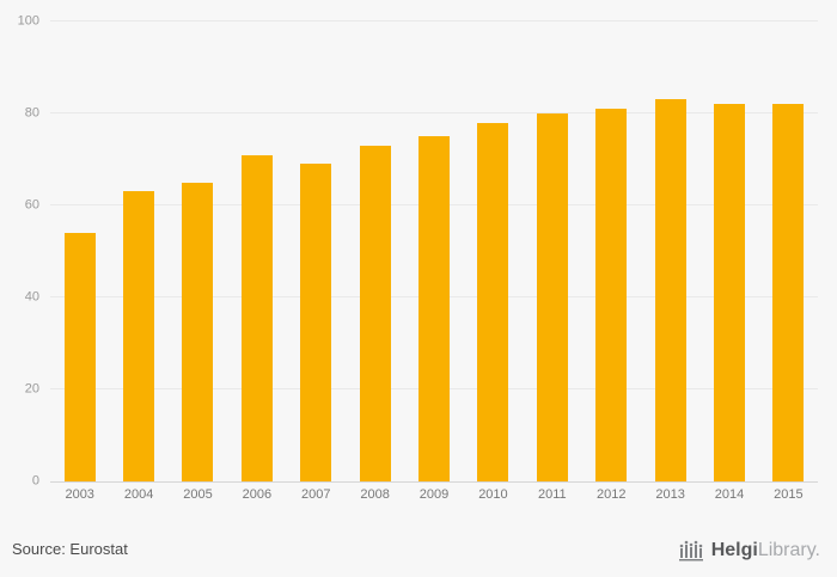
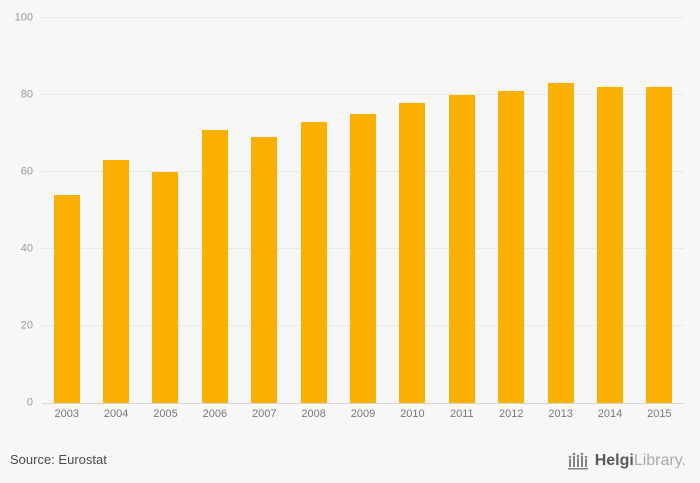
2005: 65 -> 60
